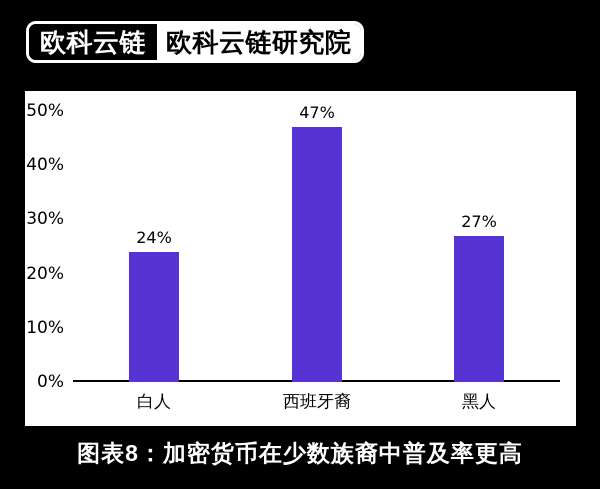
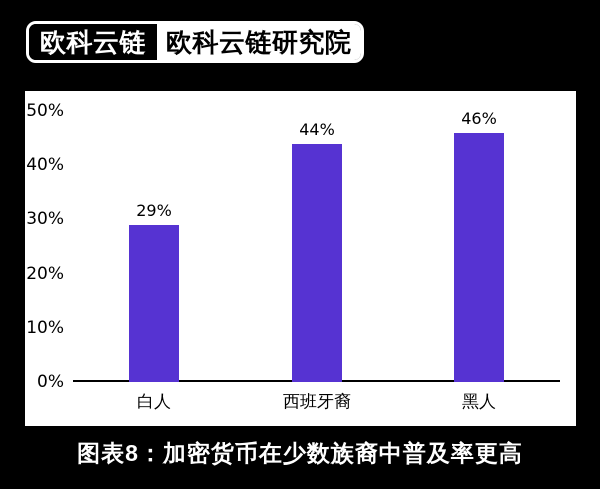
白人: 24% -> 29%
西班牙裔: 47% -> 44%
黑人: 27% -> 46%
